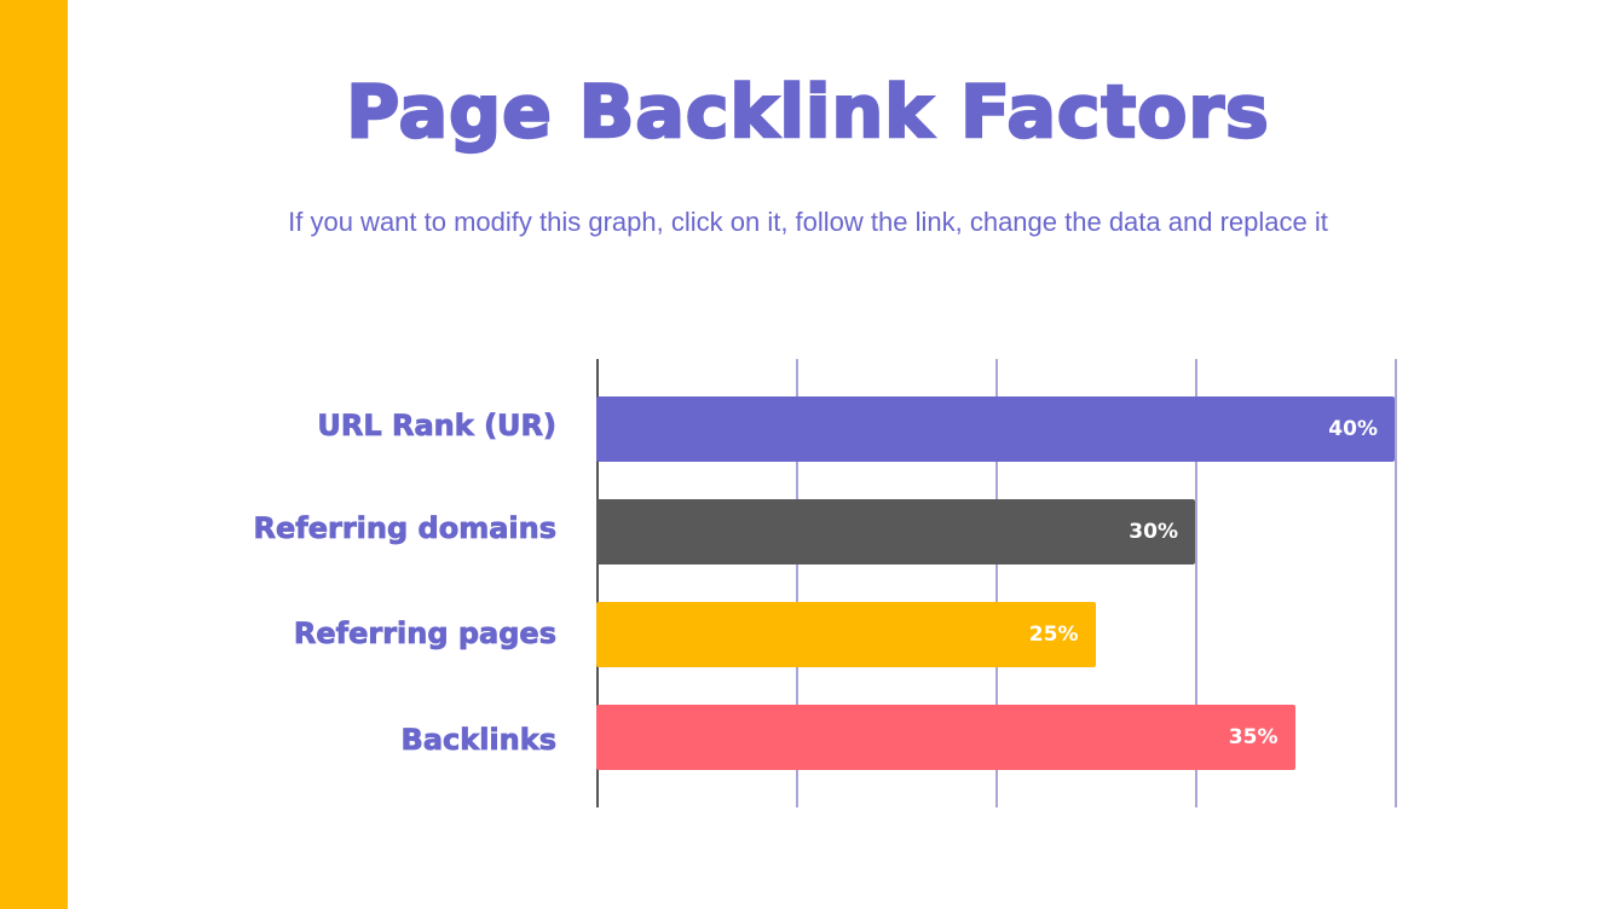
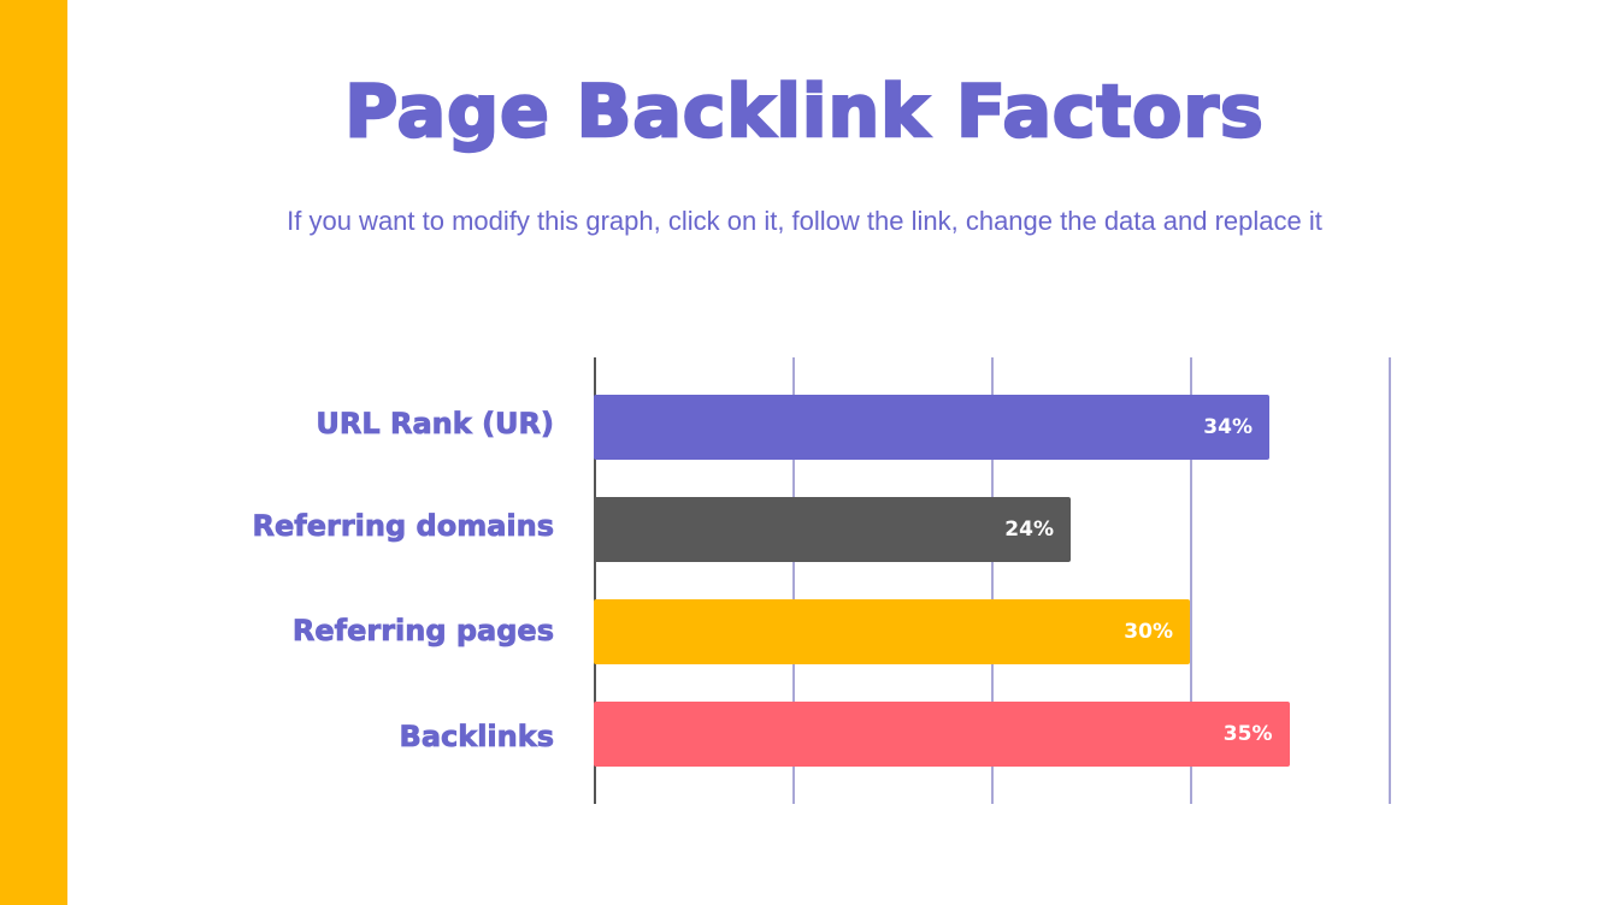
URL Rank (UR): 40% -> 34%
Referring domains: 30% -> 24%
Referring pages: 25% -> 30%
